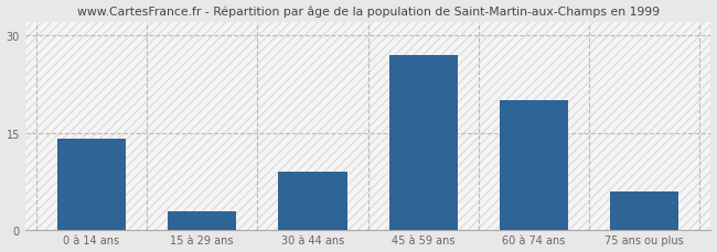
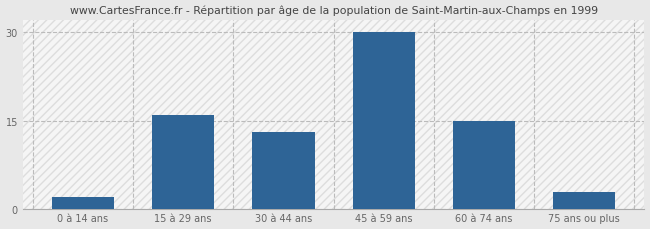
0 à 14 ans: 14 -> 2
15 à 29 ans: 3 -> 16
30 à 44 ans: 9 -> 13
45 à 59 ans: 27 -> 30
60 à 74 ans: 20 -> 15
75 ans ou plus: 6 -> 3
